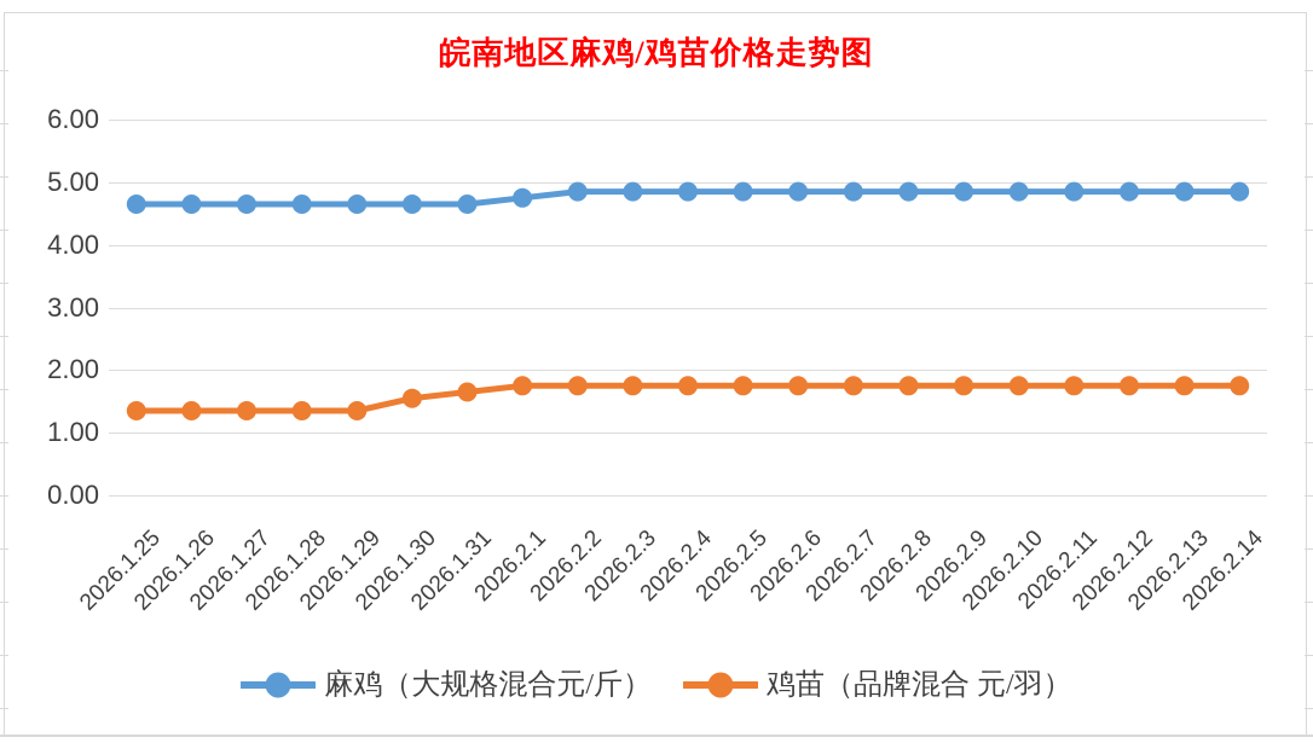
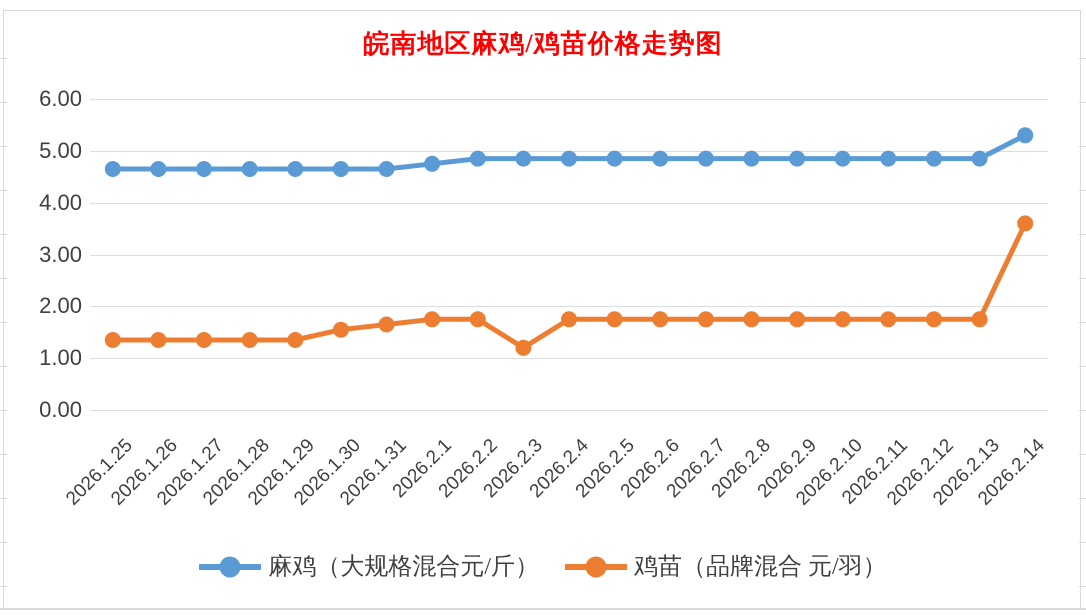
鸡苗（品牌混合 元/羽）/2026.2.3: 1.8 -> 1.2
麻鸡（大规格混合元/斤）/2026.2.14: 4.8 -> 5.3
鸡苗（品牌混合 元/羽）/2026.2.14: 1.8 -> 3.6
